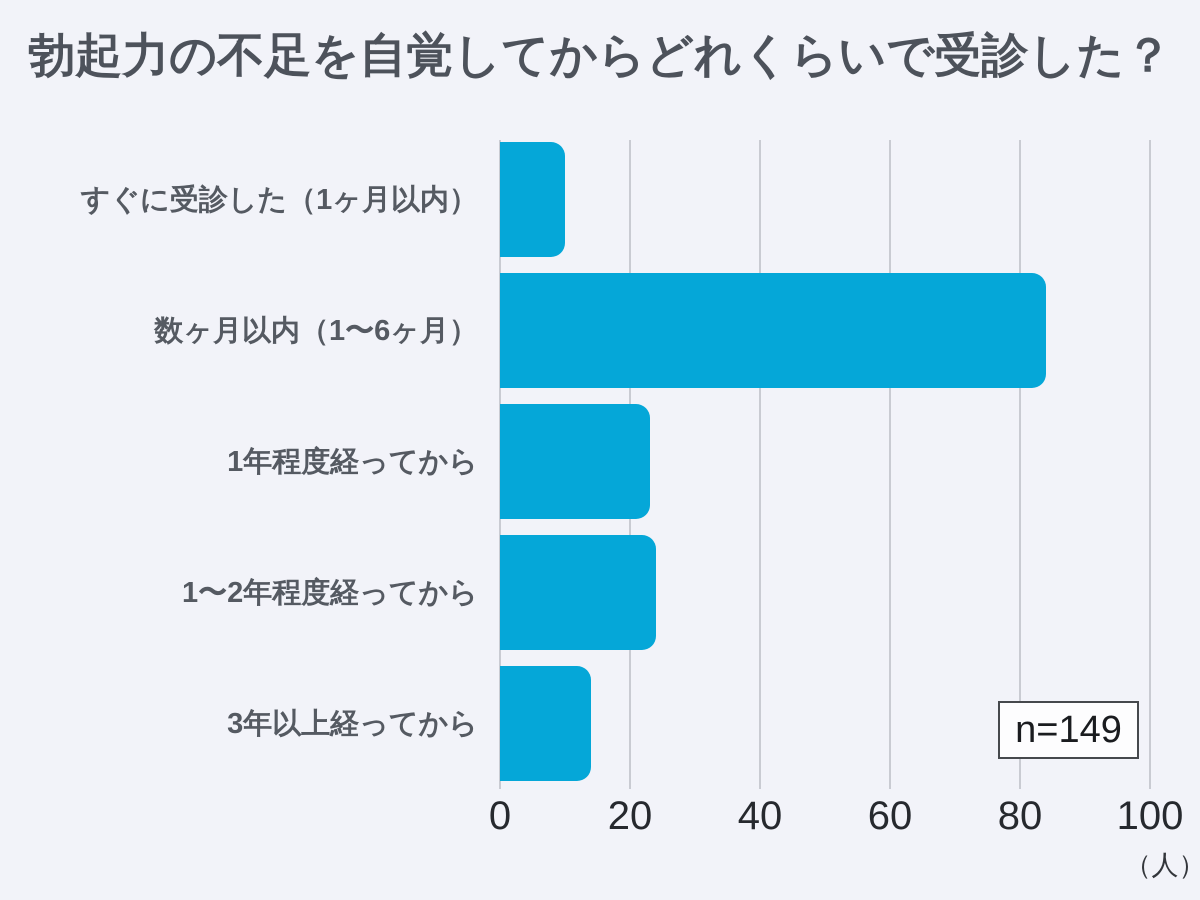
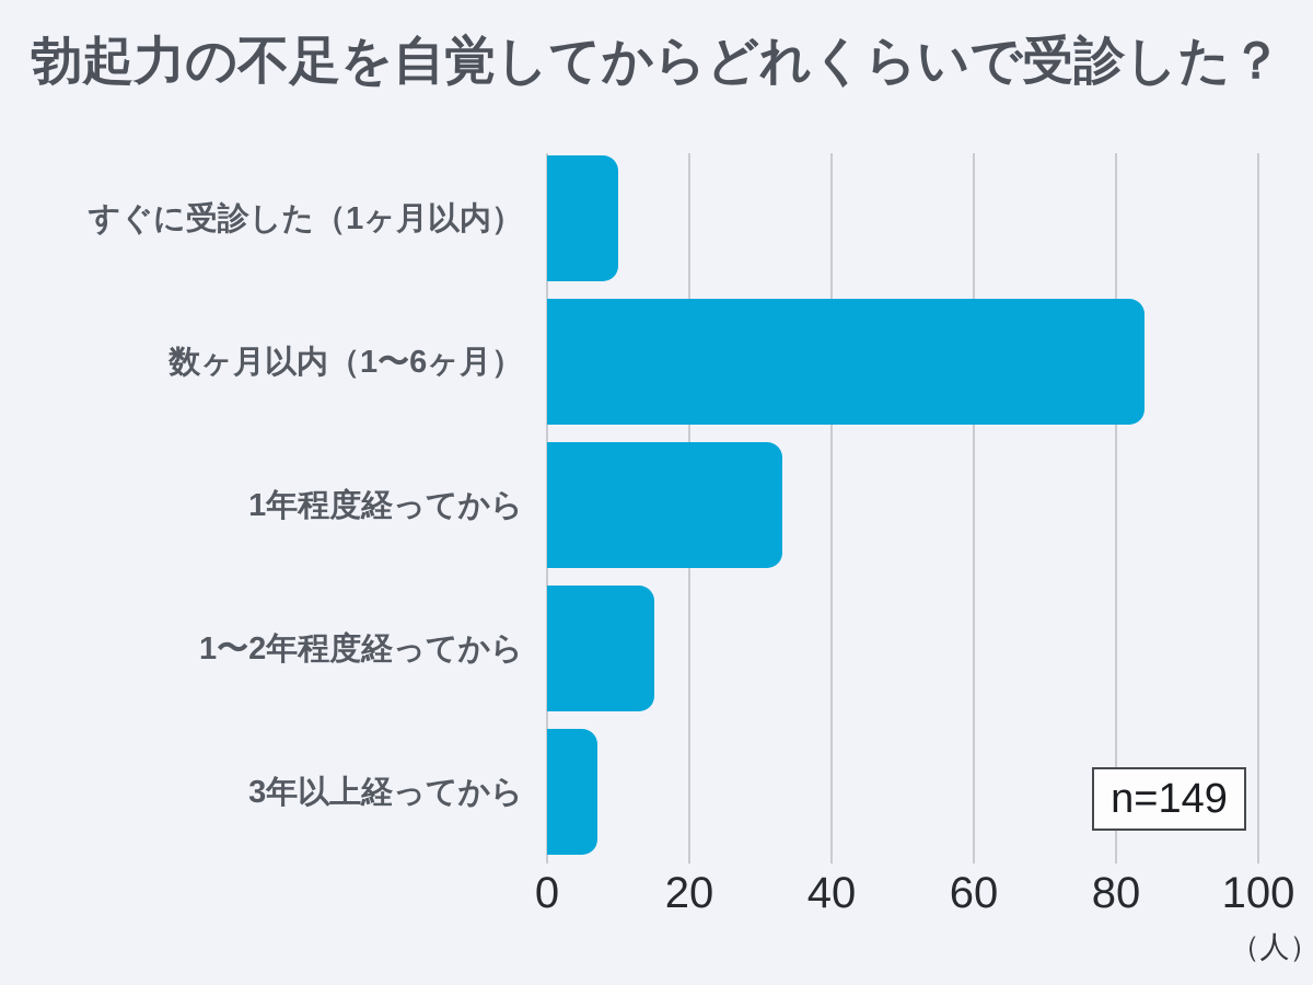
1年程度経ってから: 23 -> 33
1〜2年程度経ってから: 24 -> 15
3年以上経ってから: 14 -> 7
